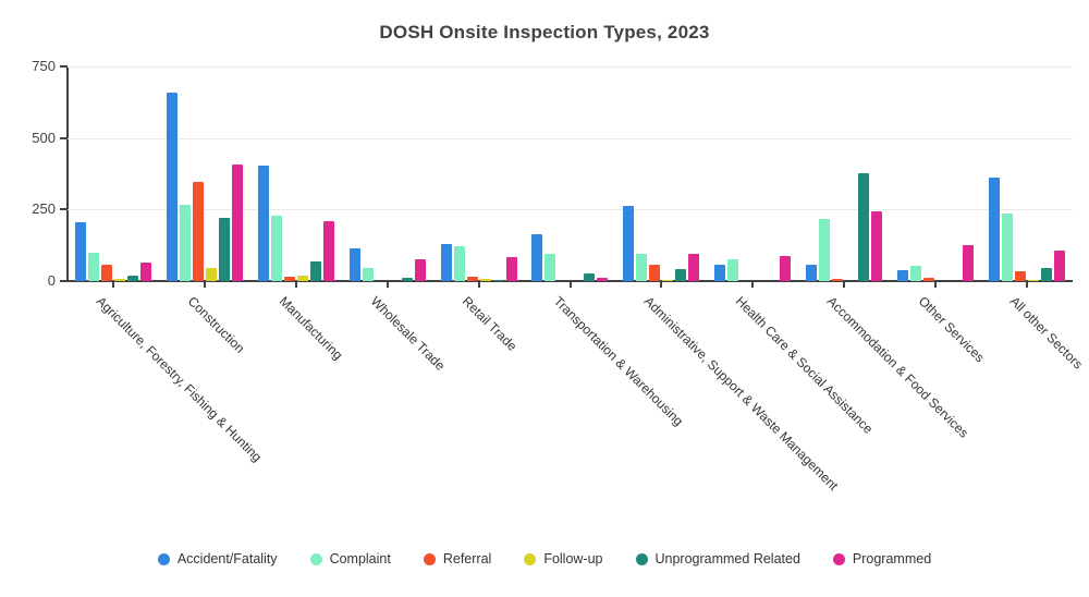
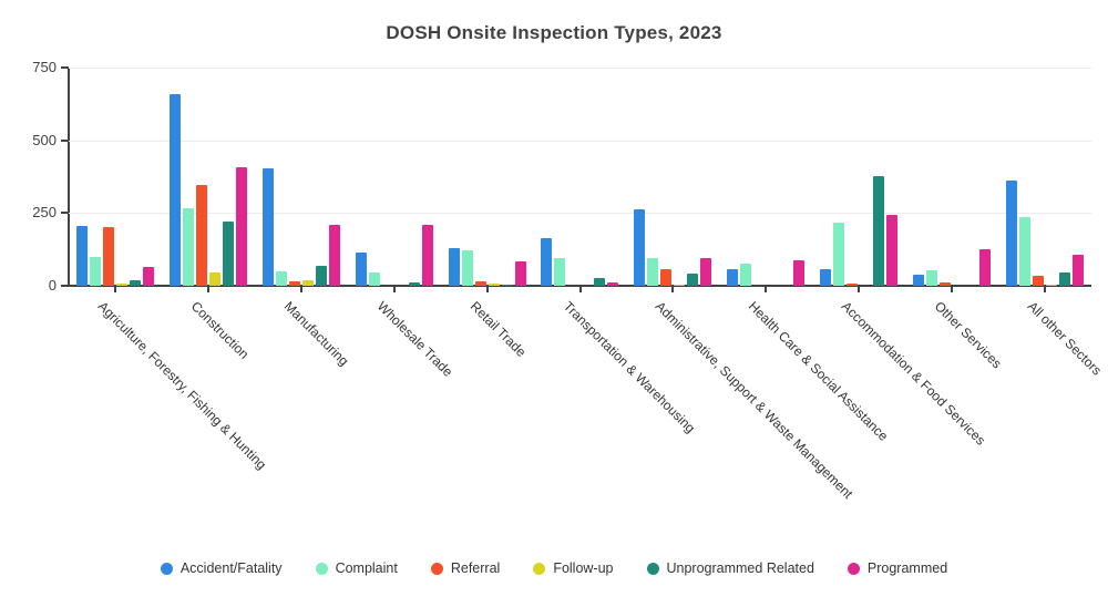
Referral/Agriculture, Forestry, Fishing & Hunting: 60 -> 200
Complaint/Manufacturing: 230 -> 50
Programmed/Wholesale Trade: 80 -> 210
